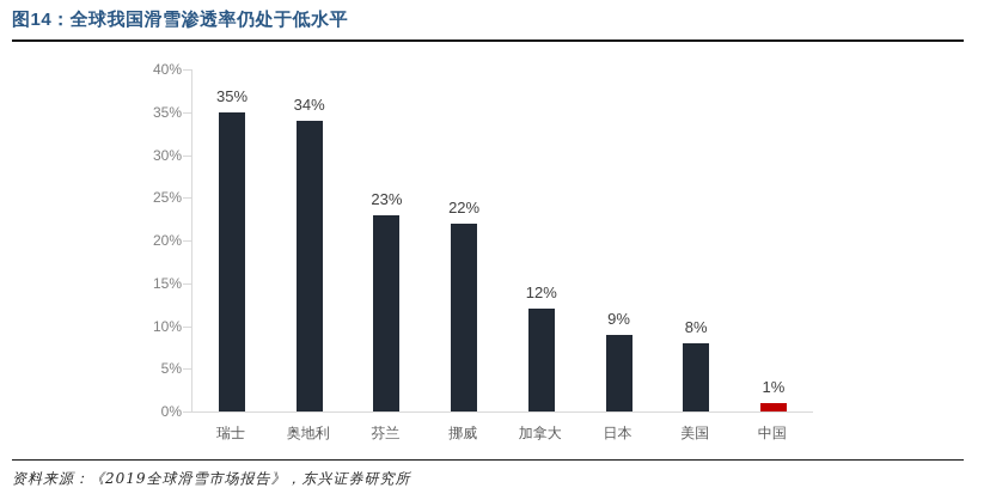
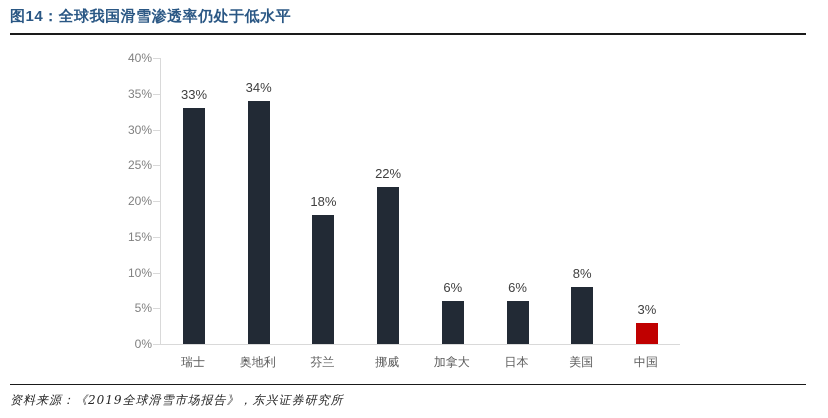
瑞士: 35% -> 33%
芬兰: 23% -> 18%
加拿大: 12% -> 6%
日本: 9% -> 6%
中国: 1% -> 3%
